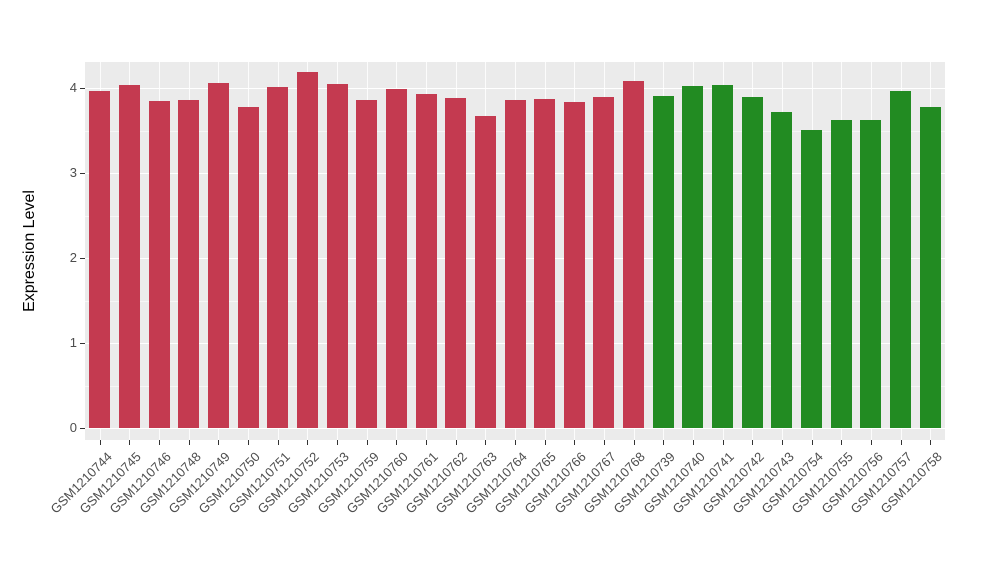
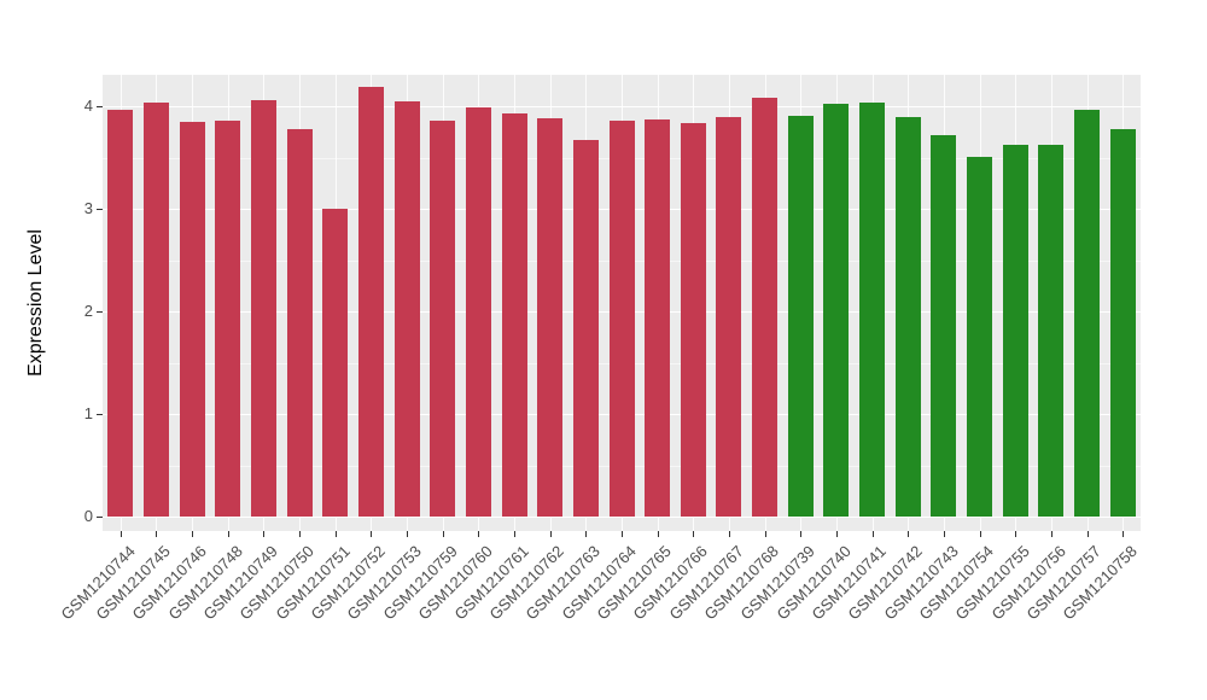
GSM1210751: 4.0 -> 3.0
